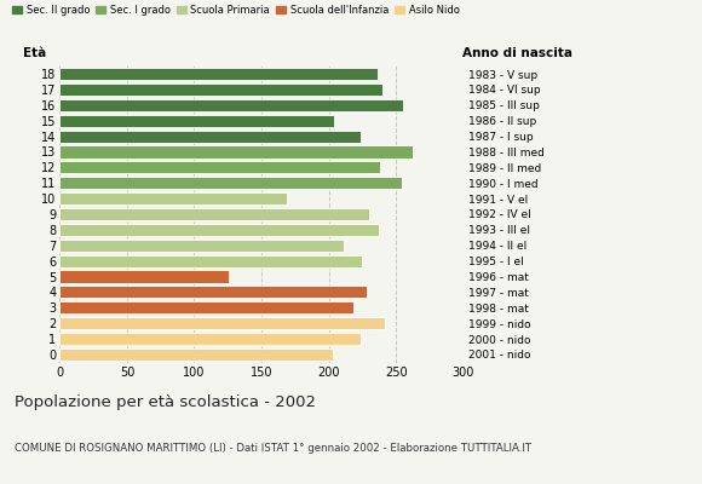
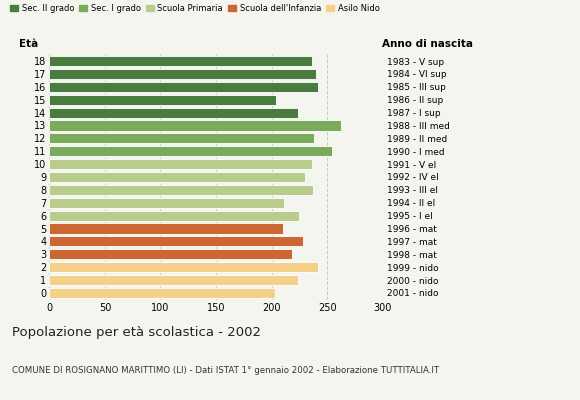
16: 255 -> 242
10: 169 -> 236
5: 126 -> 210
